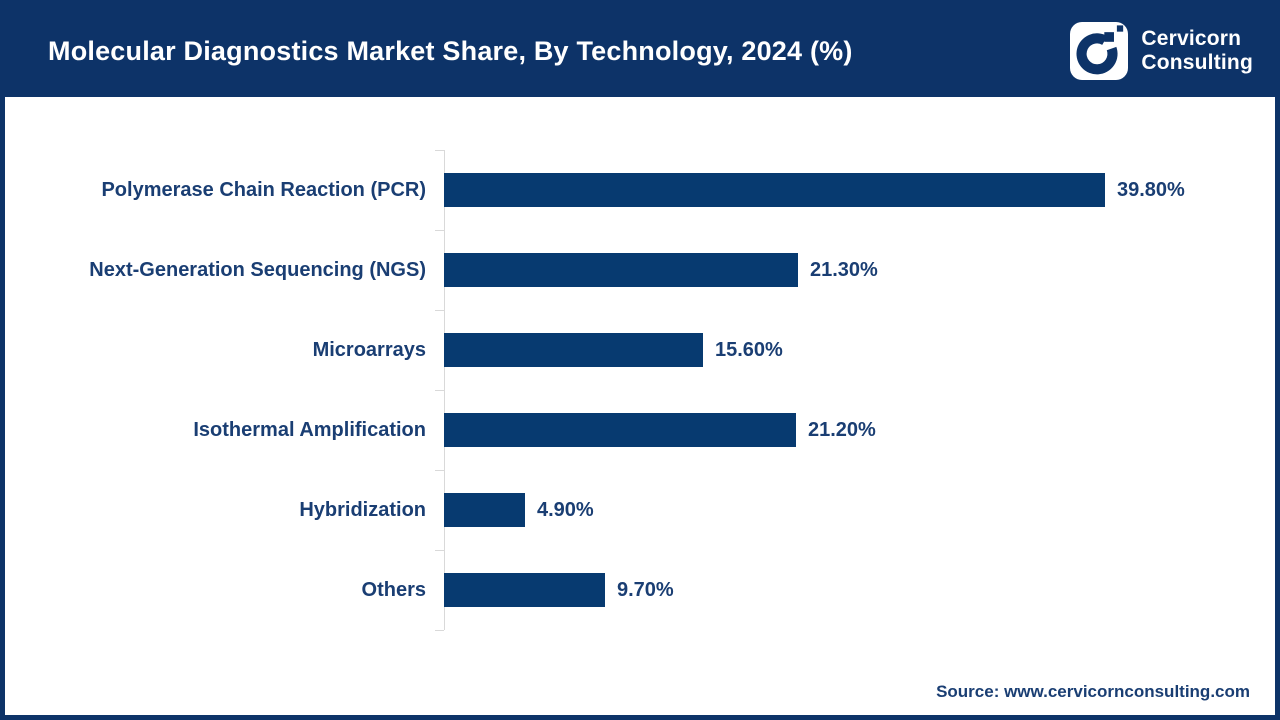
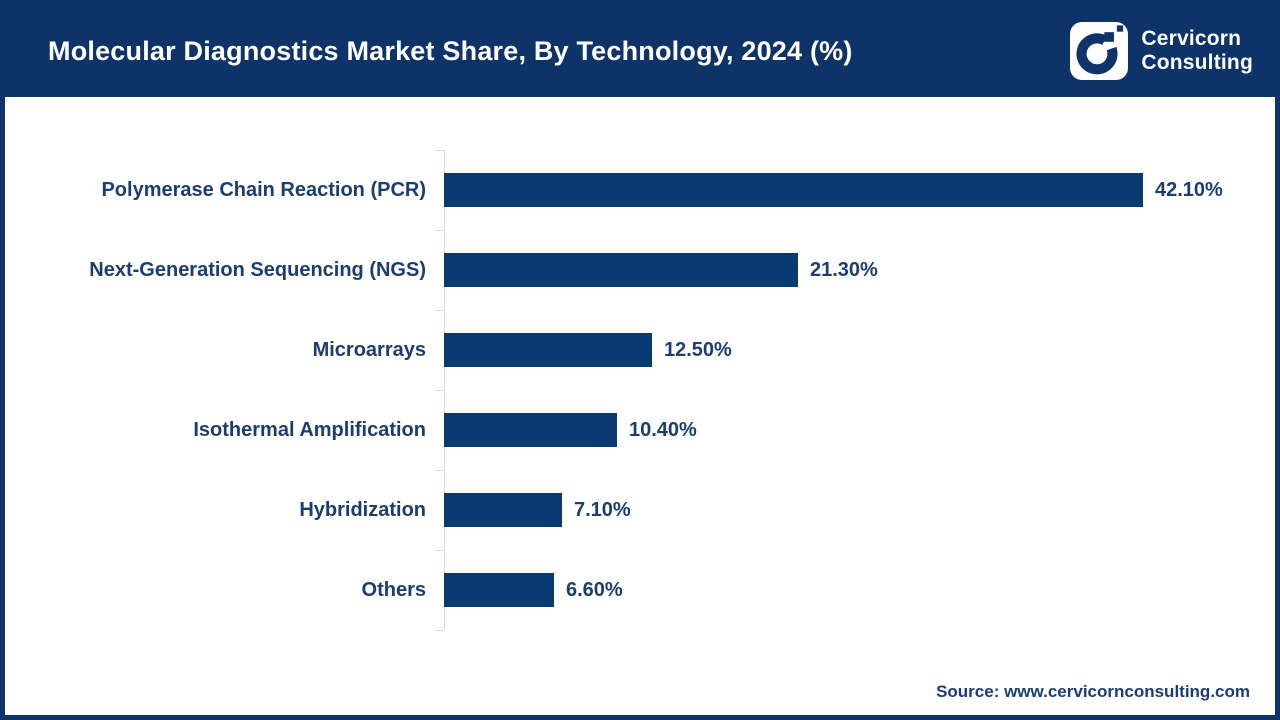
Polymerase Chain Reaction (PCR): 39.80% -> 42.10%
Microarrays: 15.60% -> 12.50%
Isothermal Amplification: 21.20% -> 10.40%
Hybridization: 4.90% -> 7.10%
Others: 9.70% -> 6.60%
